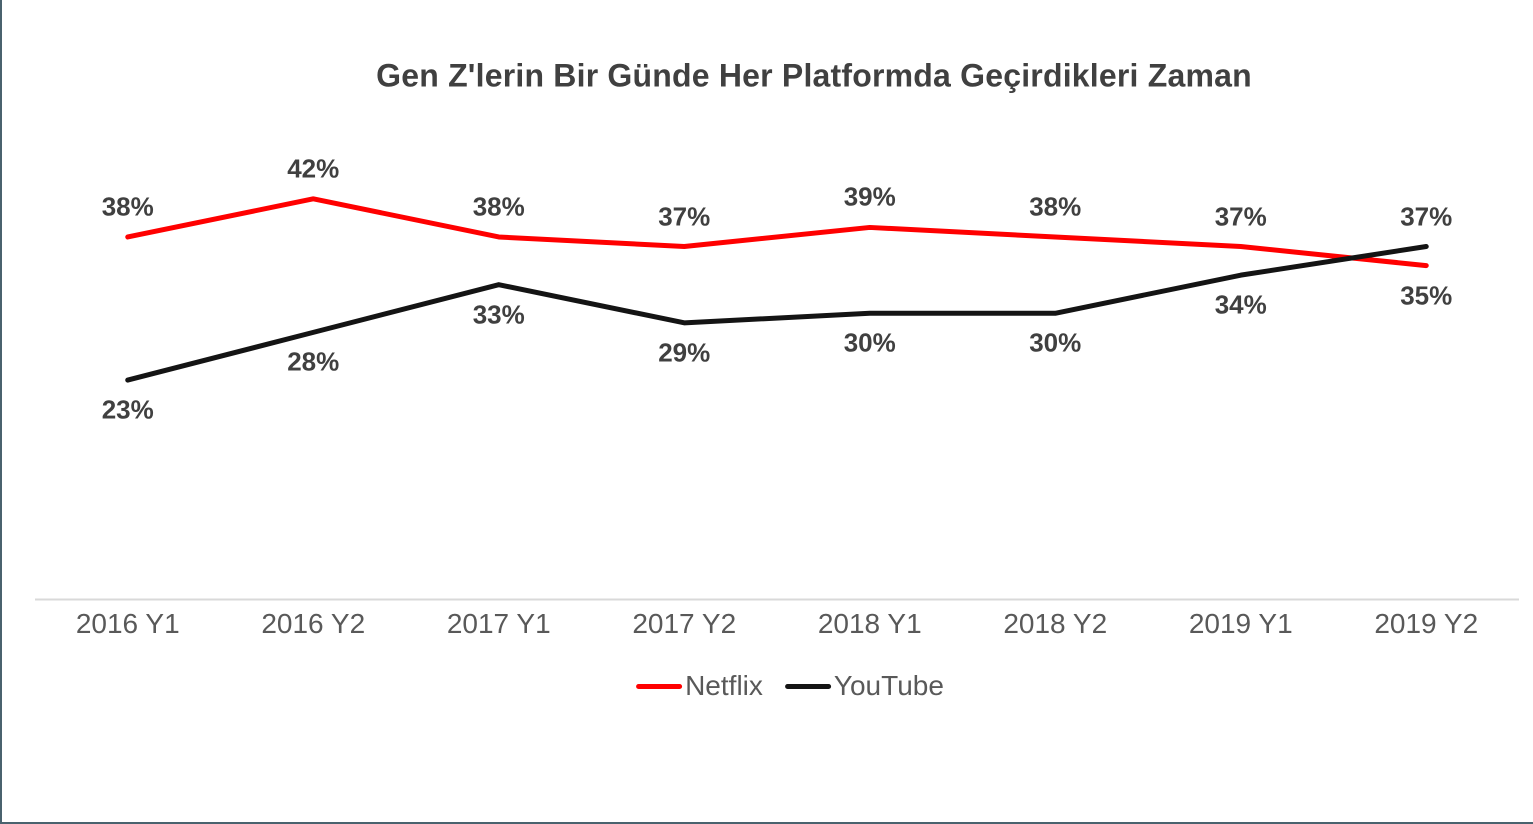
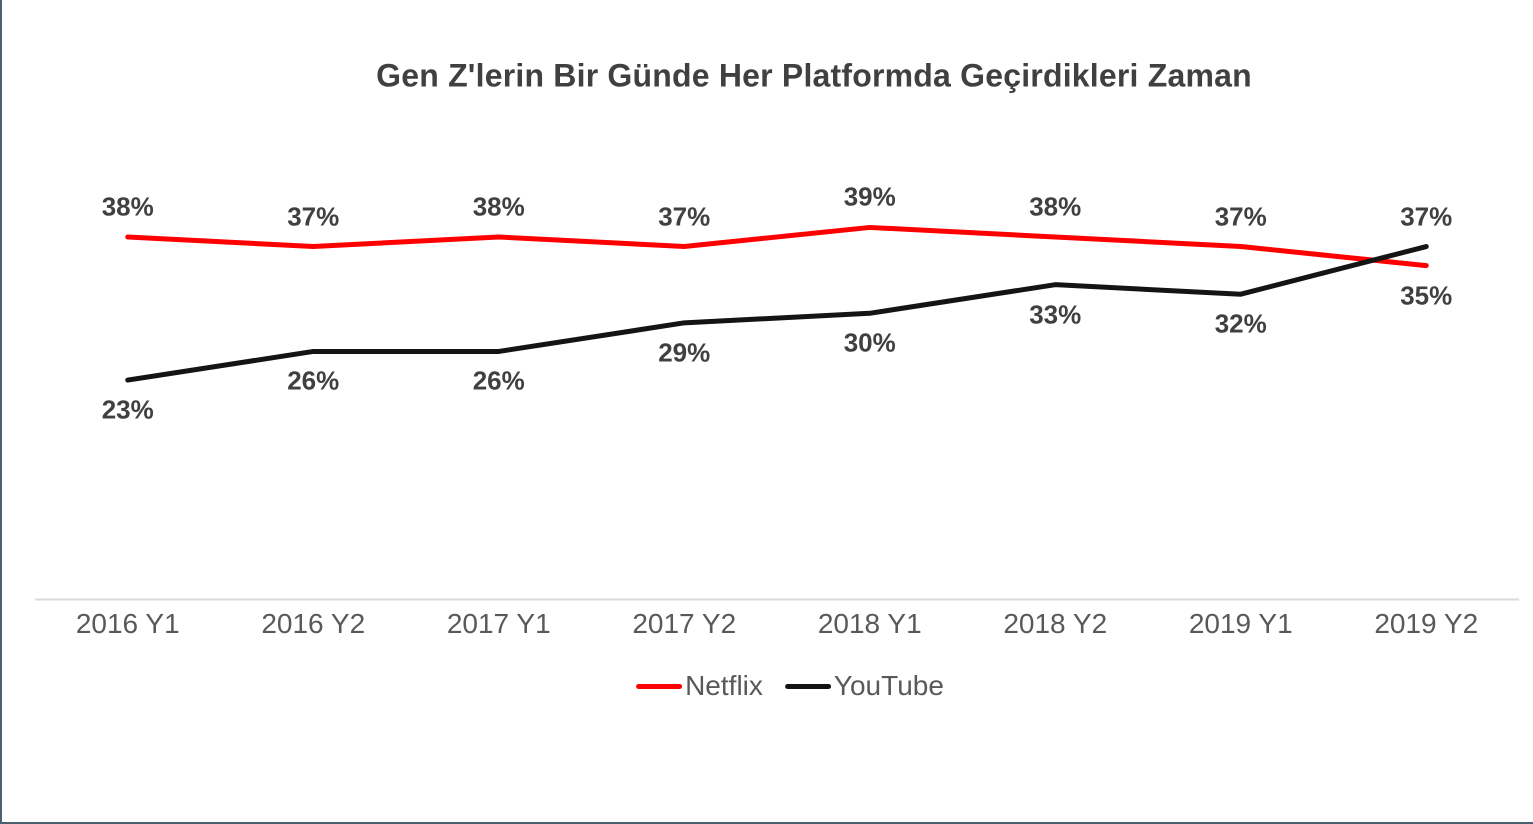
Netflix/2016 Y2: 42% -> 37%
YouTube/2016 Y2: 28% -> 26%
YouTube/2017 Y1: 33% -> 26%
YouTube/2018 Y2: 30% -> 33%
YouTube/2019 Y1: 34% -> 32%
